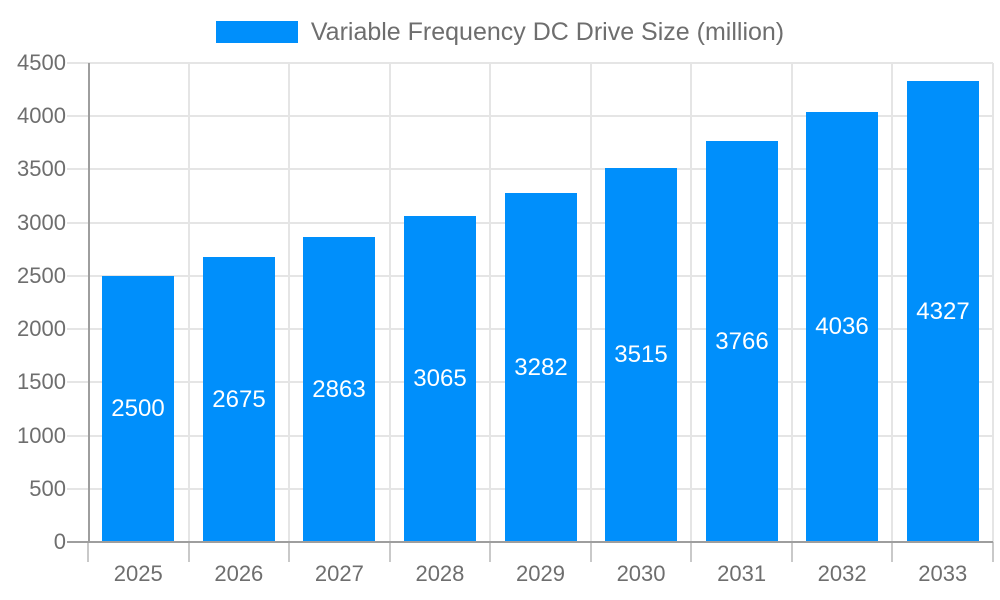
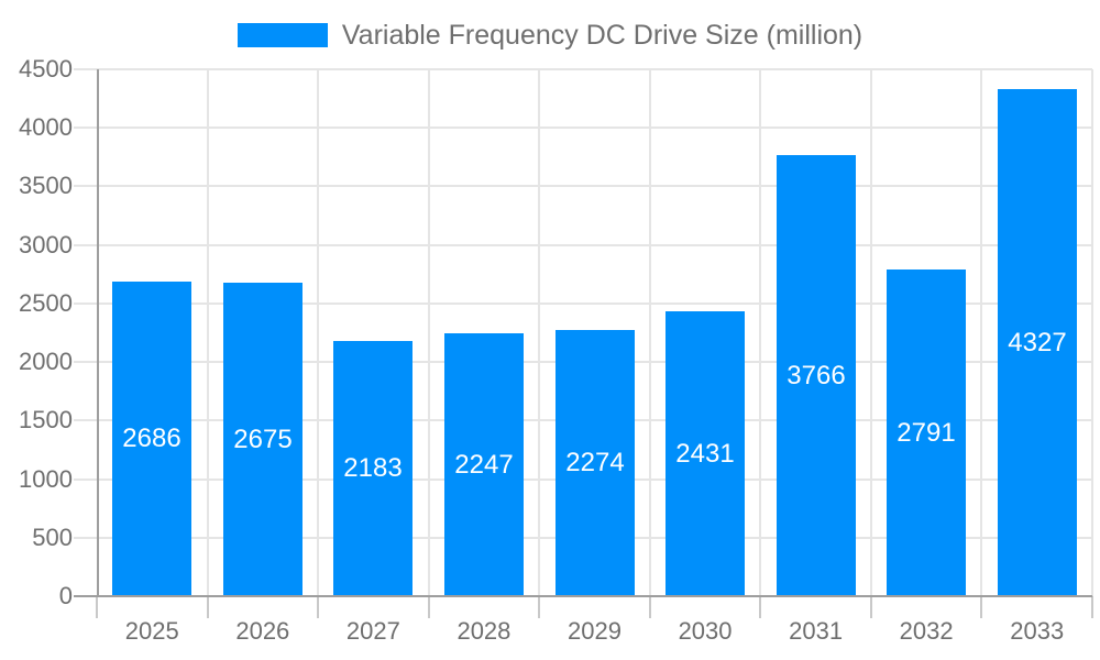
2025: 2500 -> 2686
2027: 2863 -> 2183
2028: 3065 -> 2247
2029: 3282 -> 2274
2030: 3515 -> 2431
2032: 4036 -> 2791
